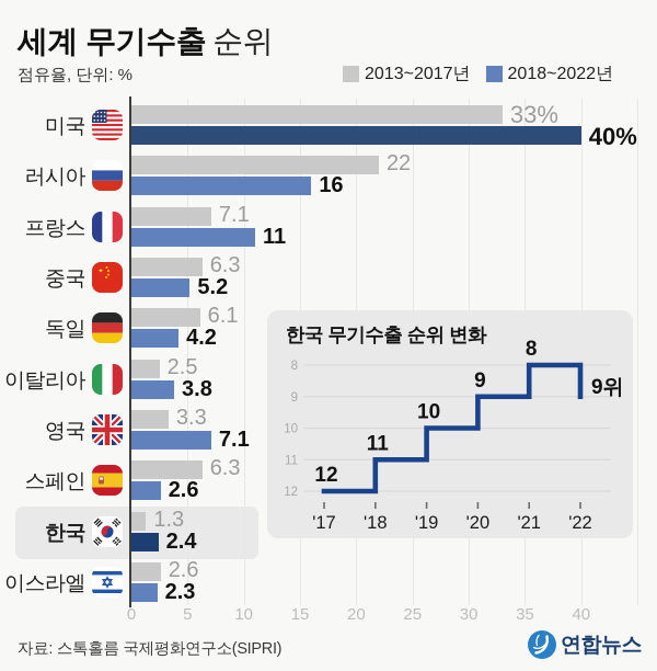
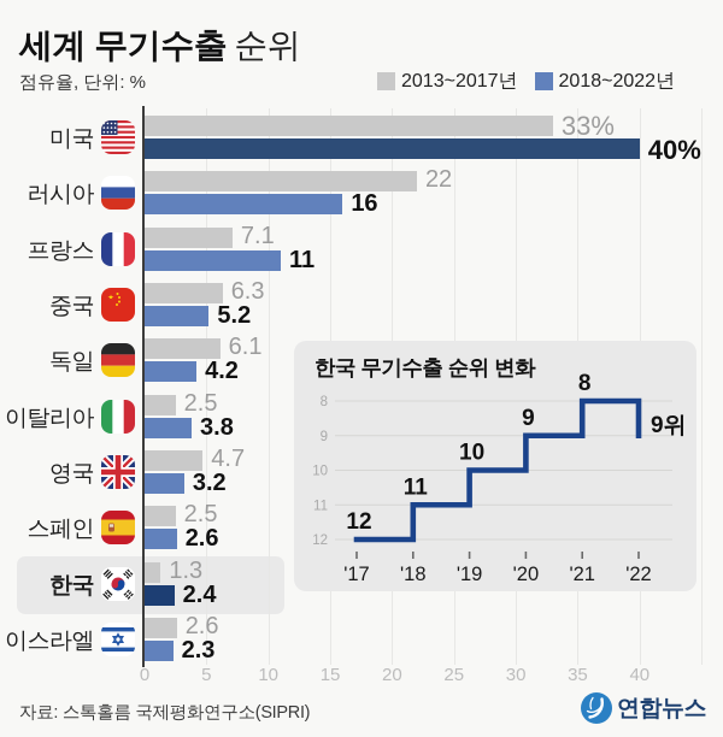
세계 무기수출 순위/2013~2017년/영국: 3.3 -> 4.7
세계 무기수출 순위/2018~2022년/영국: 7.1 -> 3.2
세계 무기수출 순위/2013~2017년/스페인: 6.3 -> 2.5
